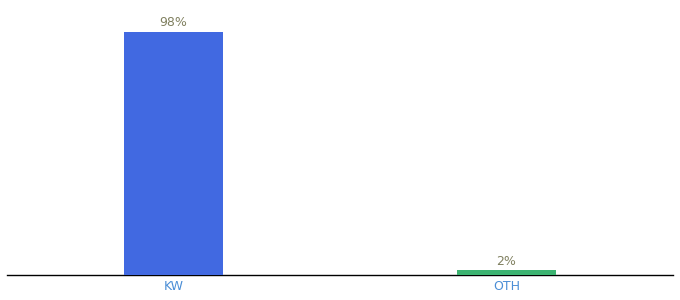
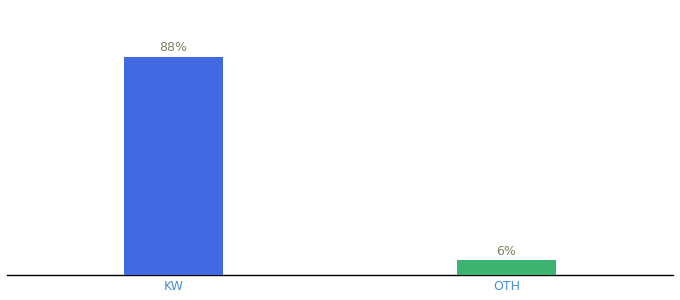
KW: 98% -> 88%
OTH: 2% -> 6%
